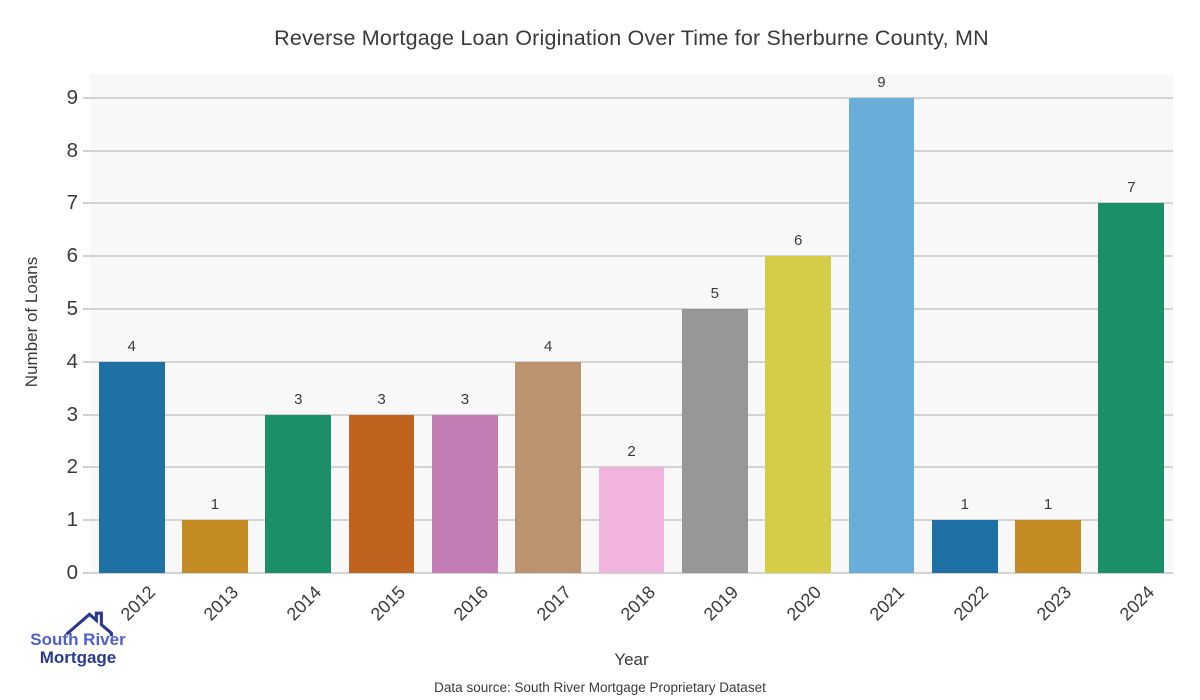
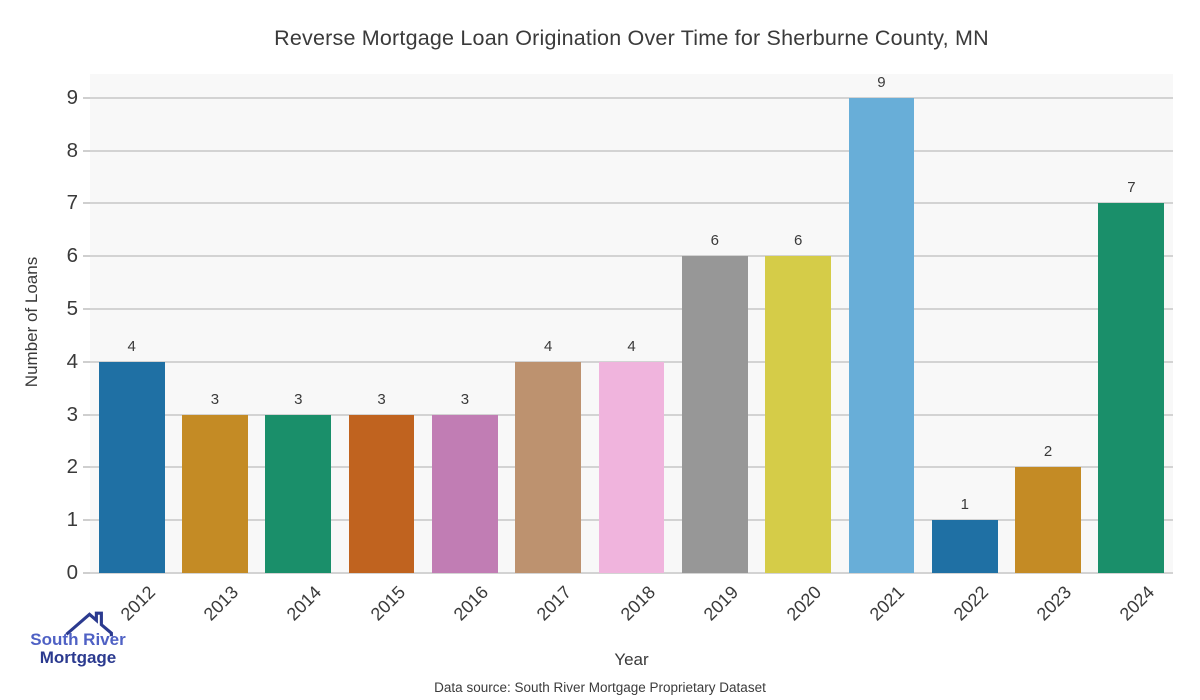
2013: 1 -> 3
2018: 2 -> 4
2019: 5 -> 6
2023: 1 -> 2
